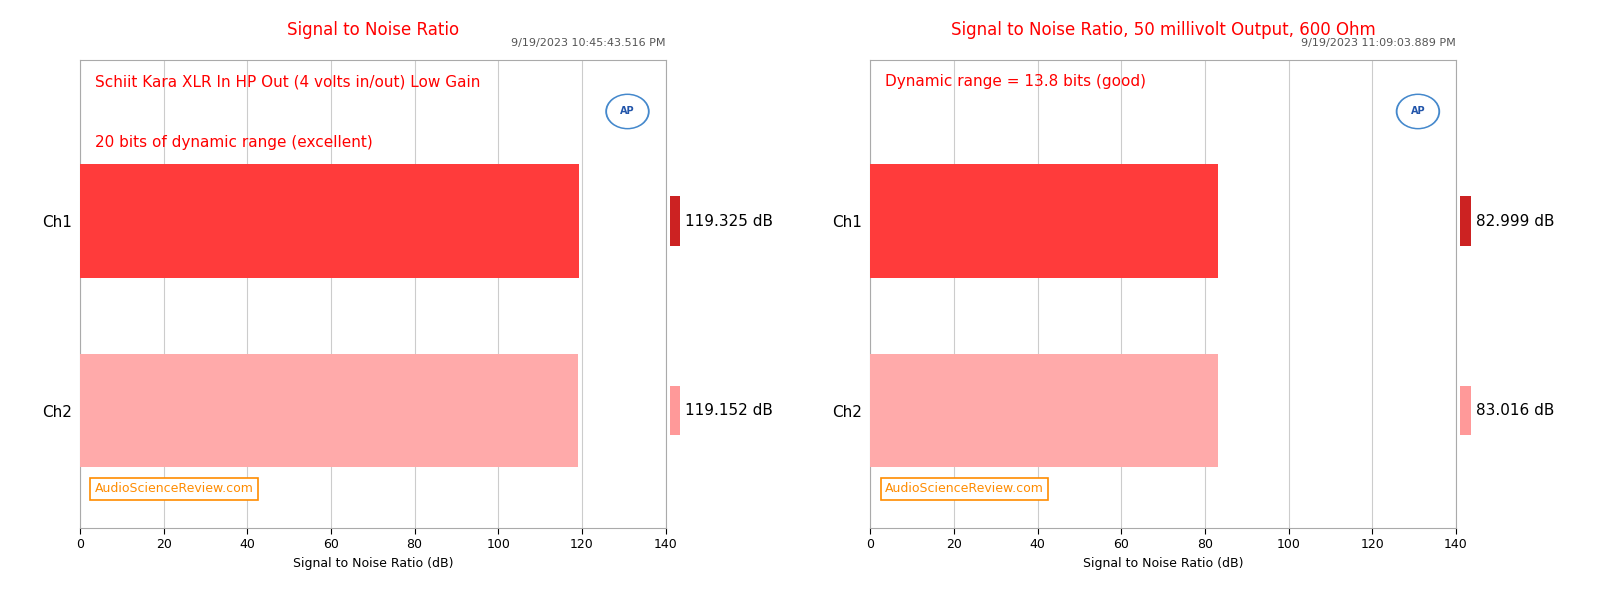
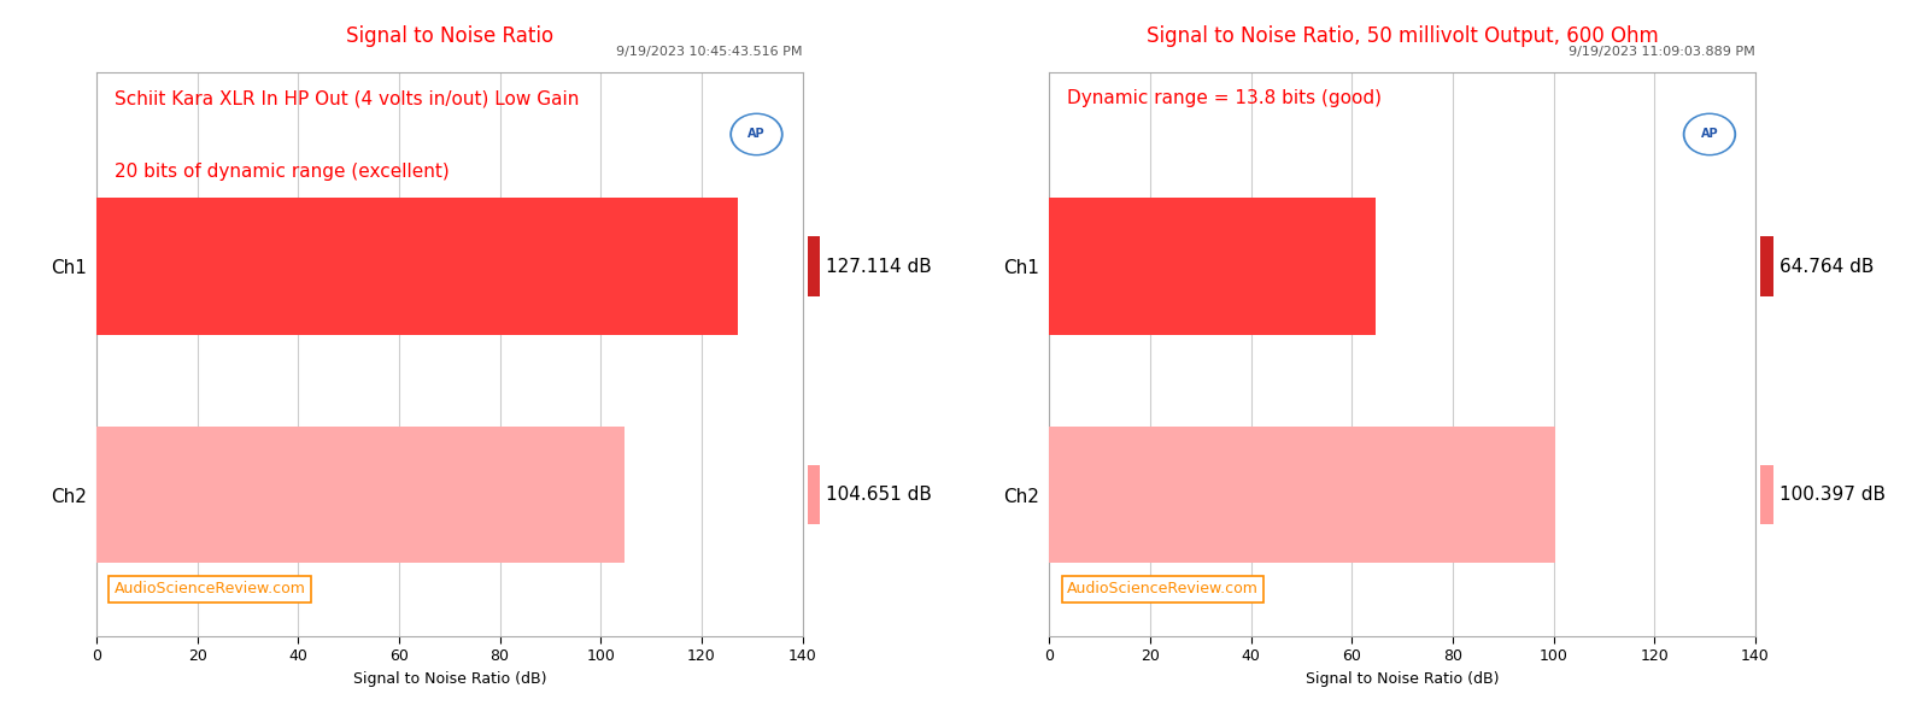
Signal to Noise Ratio/Ch1: 119.325 -> 127.114
Signal to Noise Ratio/Ch2: 119.152 -> 104.651
Signal to Noise Ratio, 50 millivolt Output, 600 Ohm/Ch1: 82.999 -> 64.764
Signal to Noise Ratio, 50 millivolt Output, 600 Ohm/Ch2: 83.016 -> 100.397
